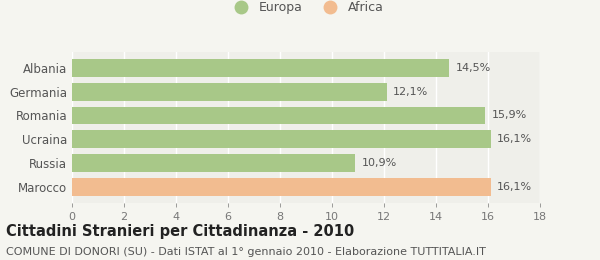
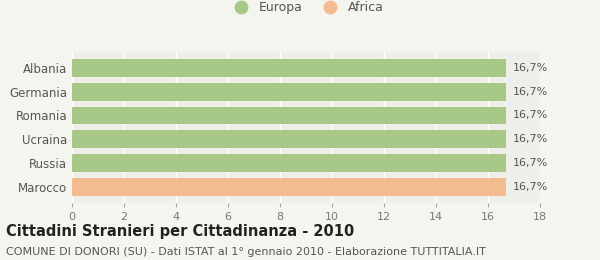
Albania: 14,5% -> 16,7%
Germania: 12,1% -> 16,7%
Romania: 15,9% -> 16,7%
Ucraina: 16,1% -> 16,7%
Russia: 10,9% -> 16,7%
Marocco: 16,1% -> 16,7%
